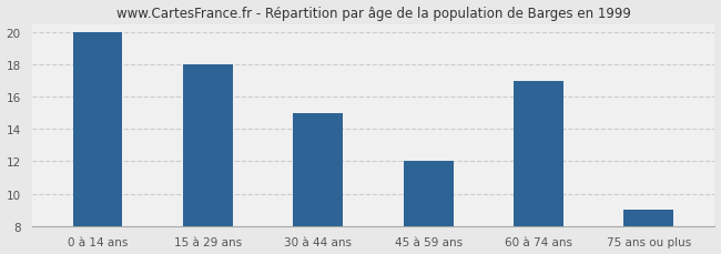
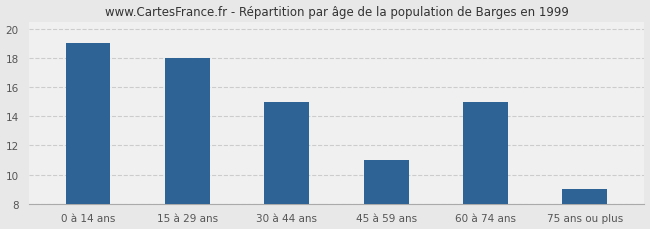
0 à 14 ans: 20 -> 19
45 à 59 ans: 12 -> 11
60 à 74 ans: 17 -> 15
